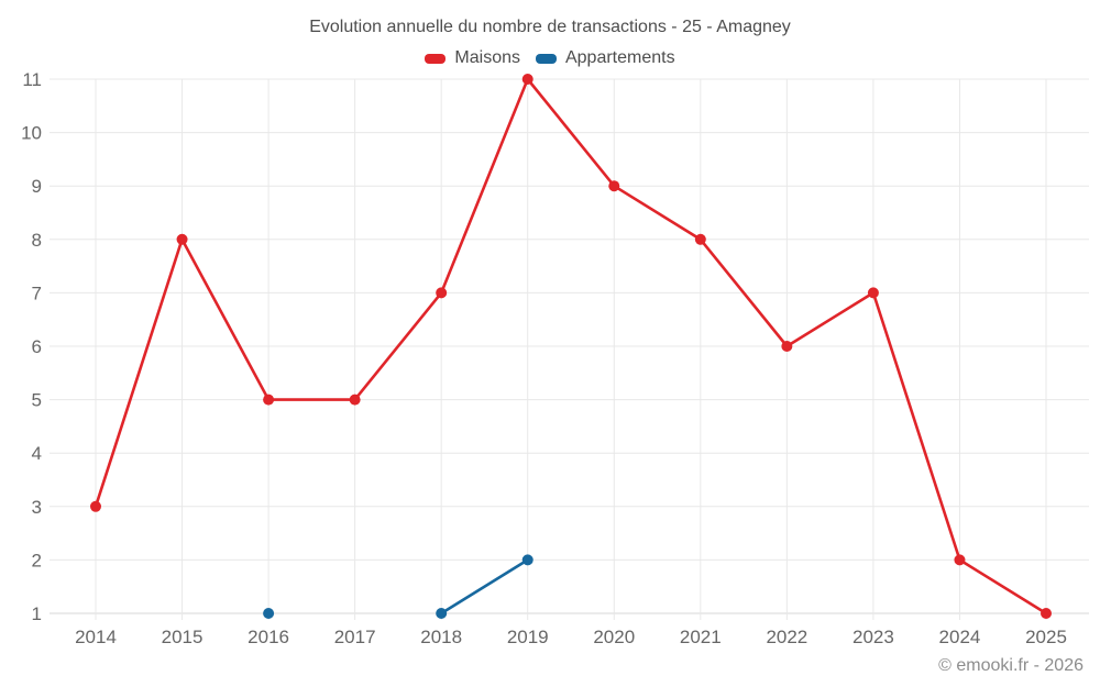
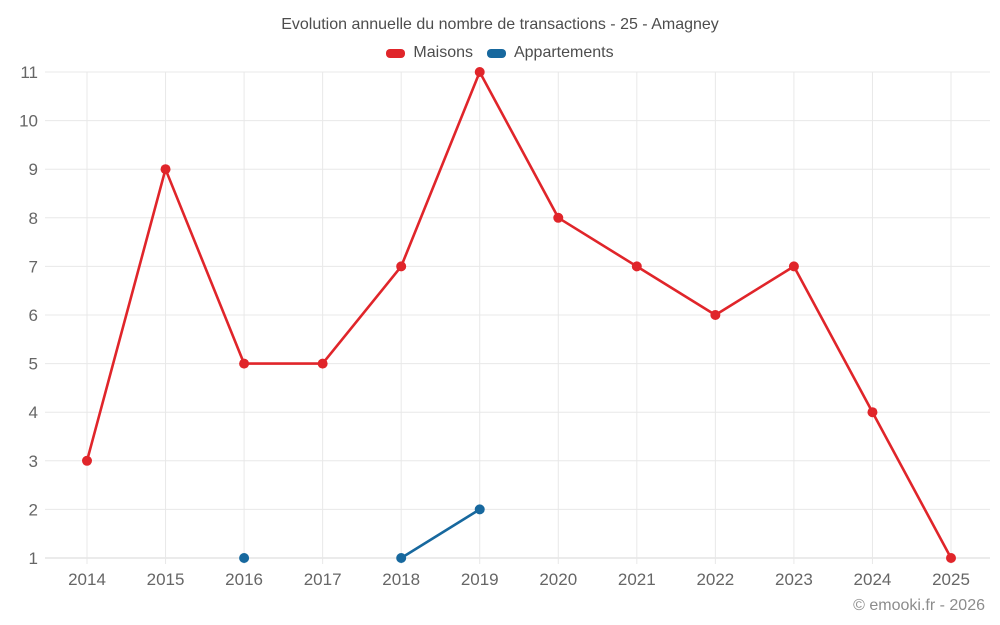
Maisons/2015: 8 -> 9
Maisons/2020: 9 -> 8
Maisons/2021: 8 -> 7
Maisons/2024: 2 -> 4
